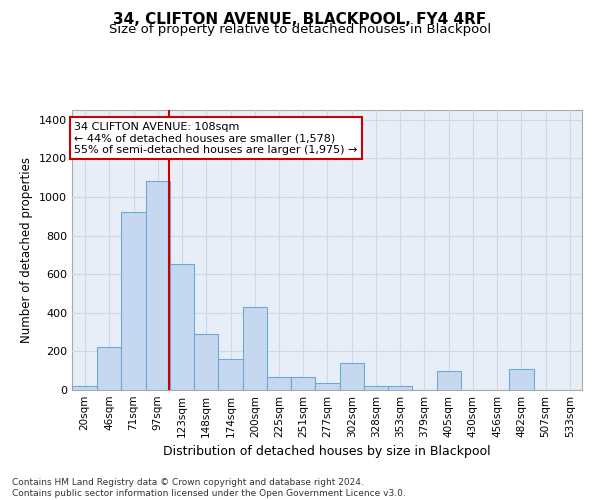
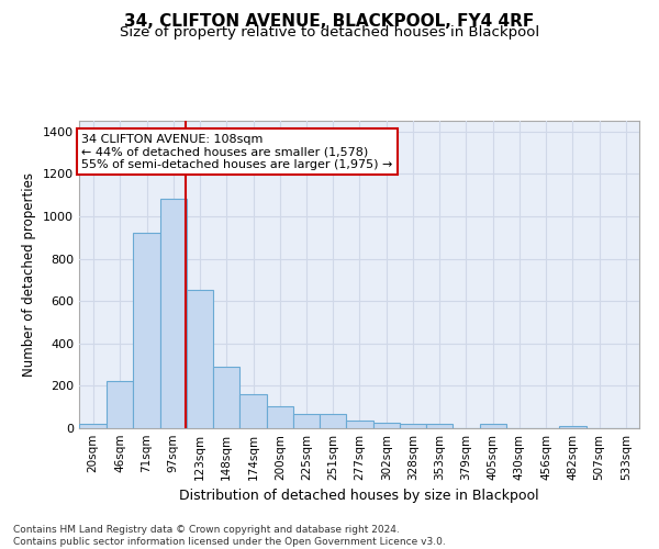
200sqm: 430 -> 100
302sqm: 140 -> 20
405sqm: 100 -> 20
482sqm: 110 -> 10
